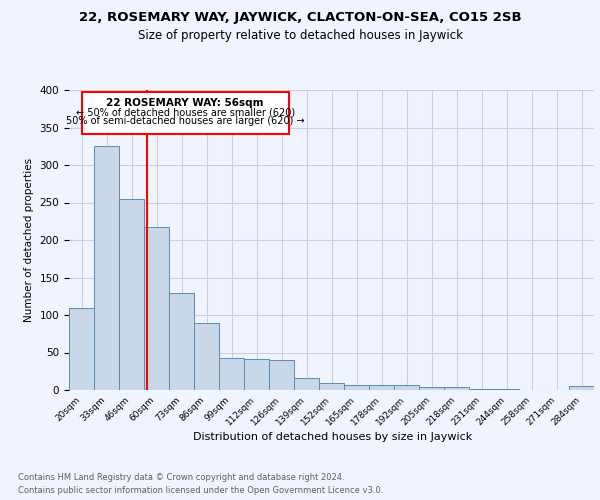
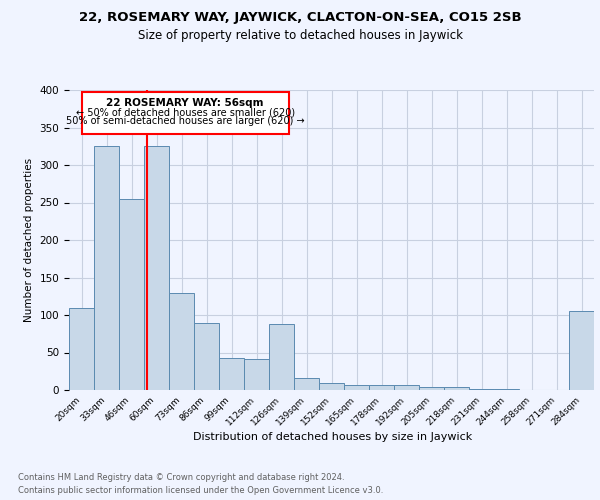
60sqm: 218 -> 326
126sqm: 40 -> 88
284sqm: 5 -> 106
